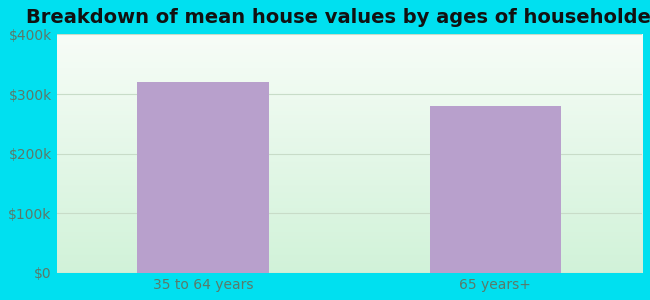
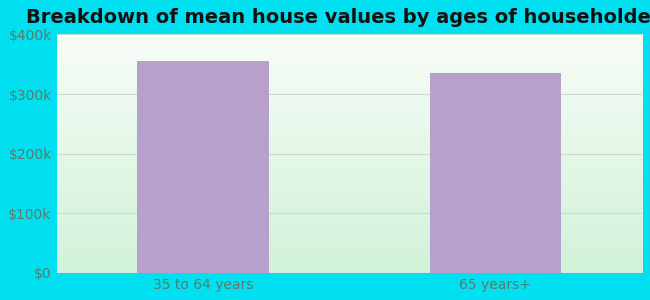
35 to 64 years: $320k -> $355k
65 years+: $280k -> $335k
